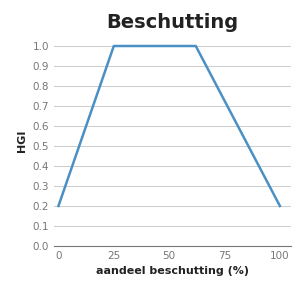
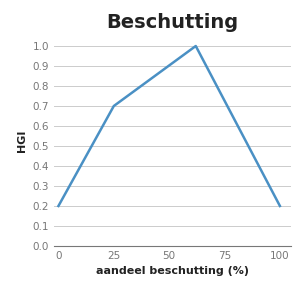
25: 1.0 -> 0.7
